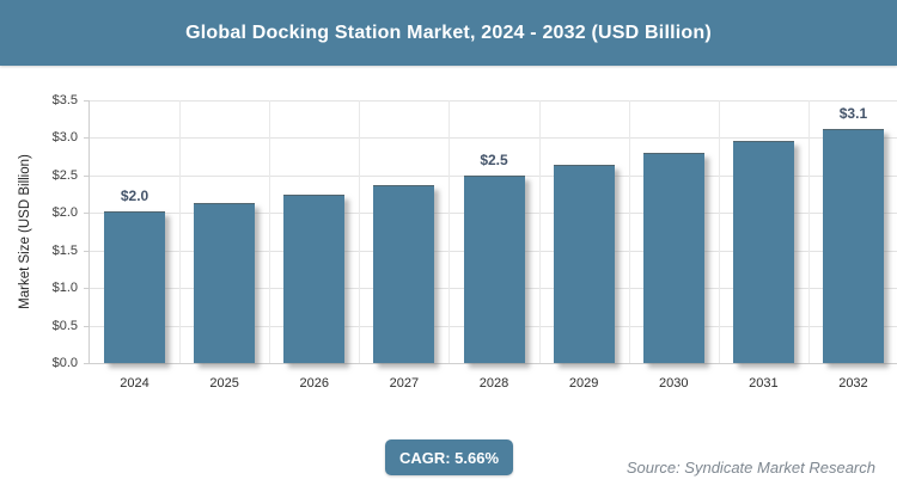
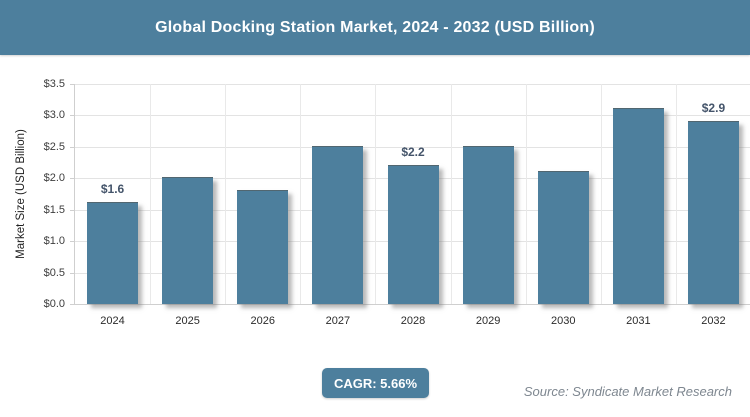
2024: $2.0 -> $1.6
2025: $2.1 -> $2.0
2026: $2.2 -> $1.8
2027: $2.4 -> $2.5
2028: $2.5 -> $2.2
2029: $2.6 -> $2.5
2030: $2.8 -> $2.1
2031: $2.9 -> $3.1
2032: $3.1 -> $2.9
